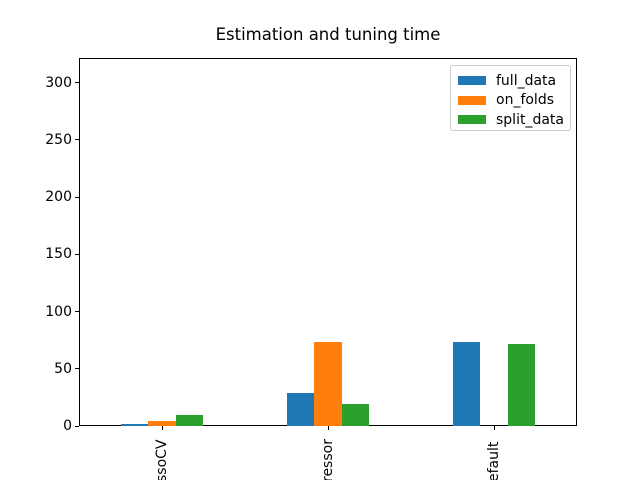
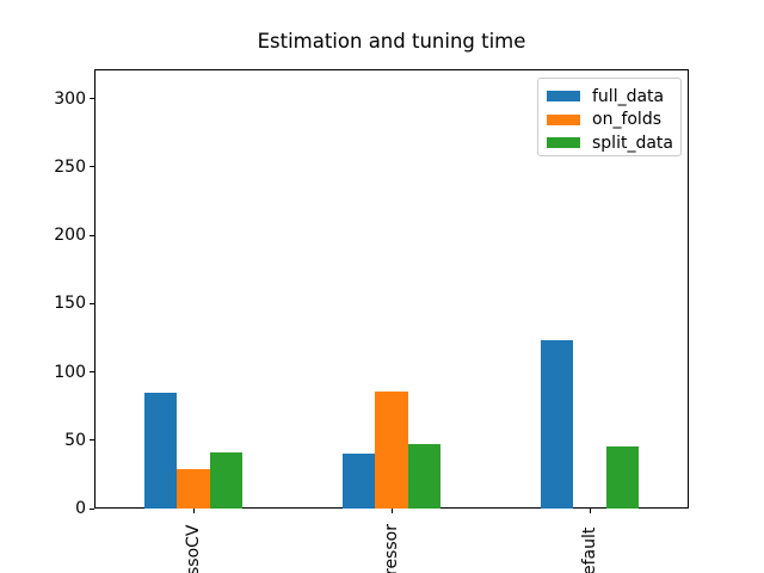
full_data/ssoCV: 1 -> 85
on_folds/ssoCV: 5 -> 29
split_data/ssoCV: 10 -> 41
full_data/ressor: 29 -> 40
on_folds/ressor: 73 -> 86
split_data/ressor: 20 -> 47
full_data/efault: 74 -> 123
split_data/efault: 72 -> 45
